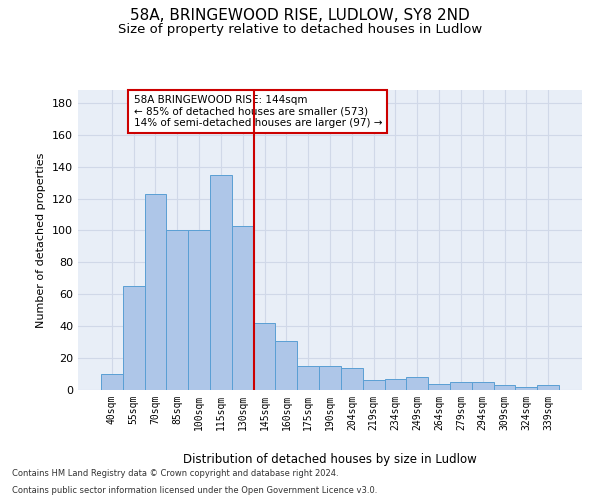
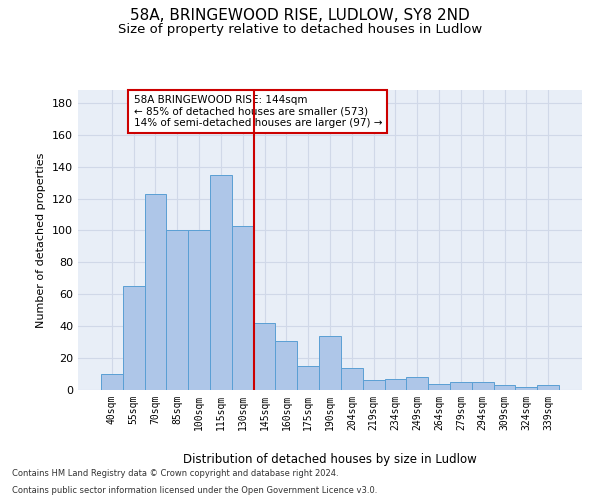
190sqm: 15 -> 34
